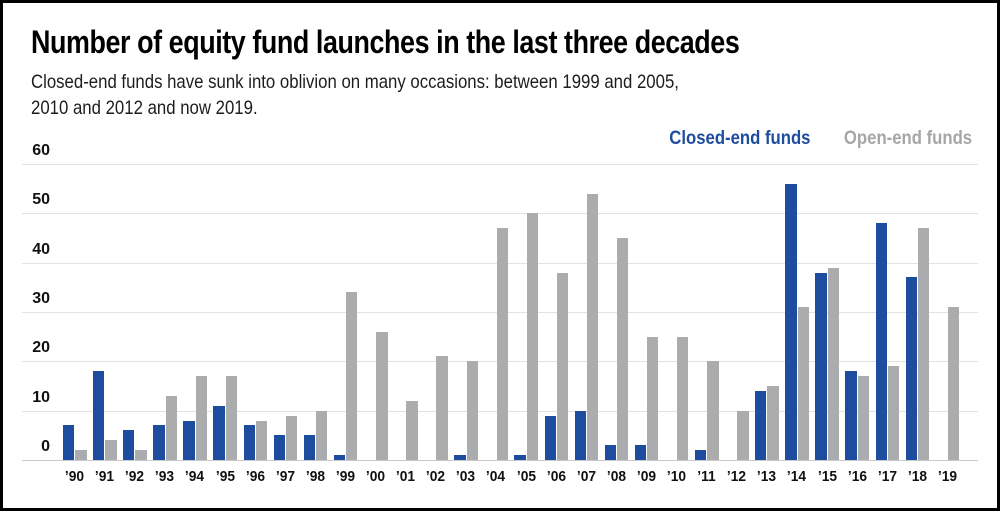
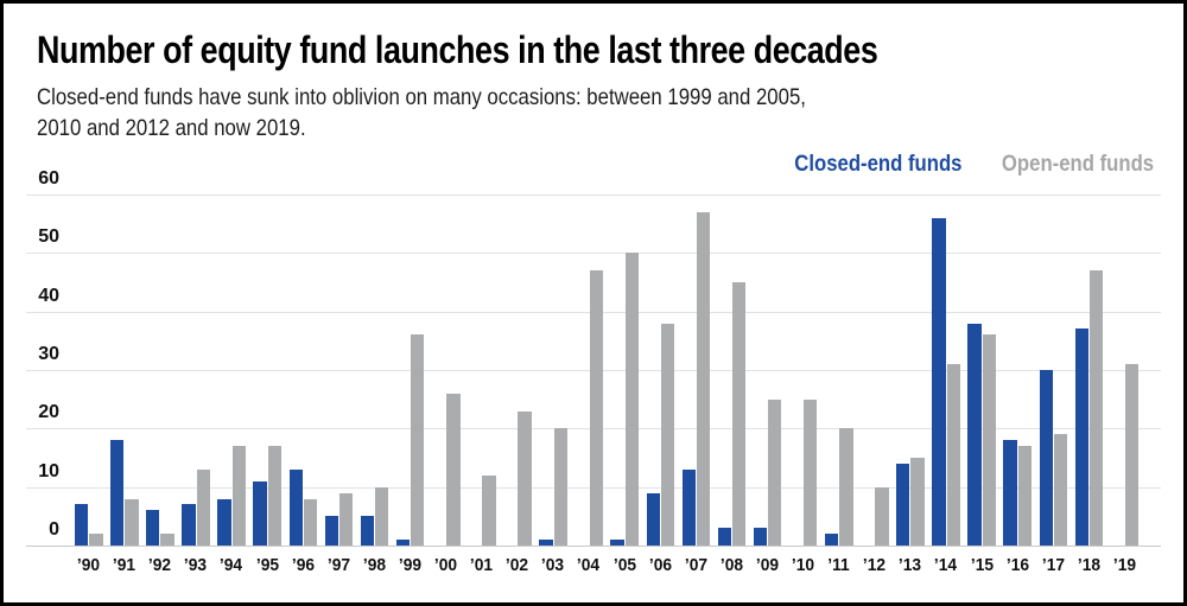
Open-end funds/’91: 4 -> 8
Closed-end funds/’96: 7 -> 13
Open-end funds/’99: 34 -> 36
Open-end funds/’02: 21 -> 23
Closed-end funds/’07: 10 -> 13
Open-end funds/’07: 54 -> 57
Open-end funds/’15: 39 -> 36
Closed-end funds/’17: 48 -> 30
